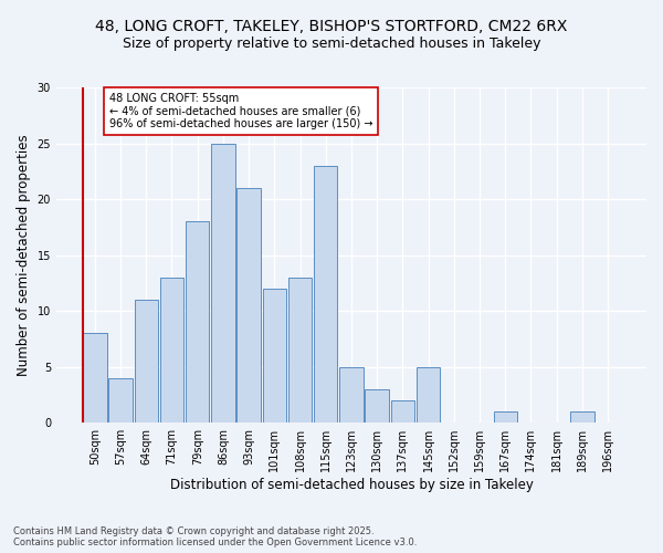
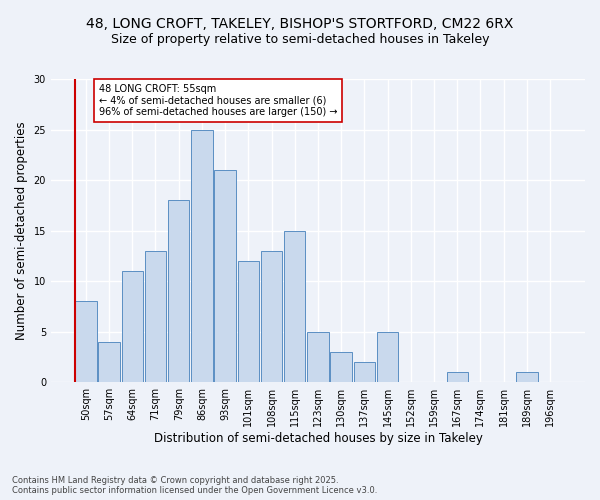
115sqm: 23 -> 15
